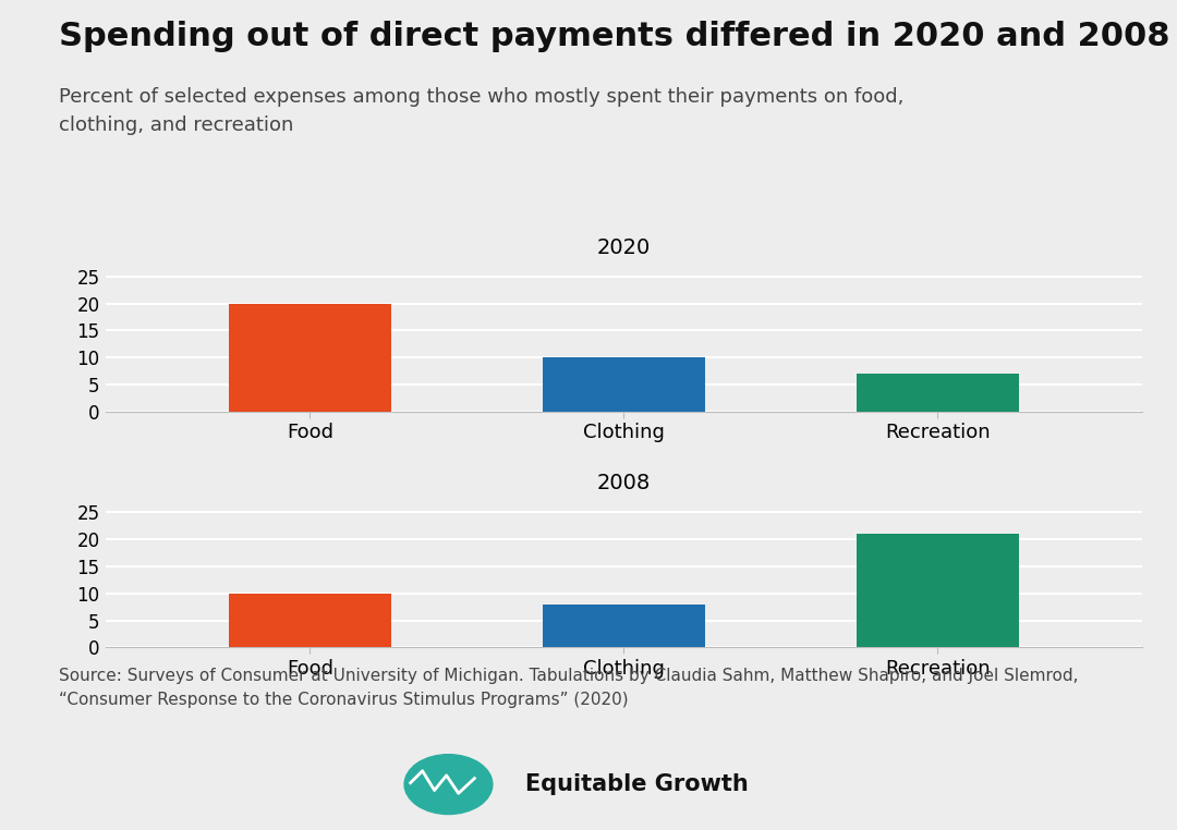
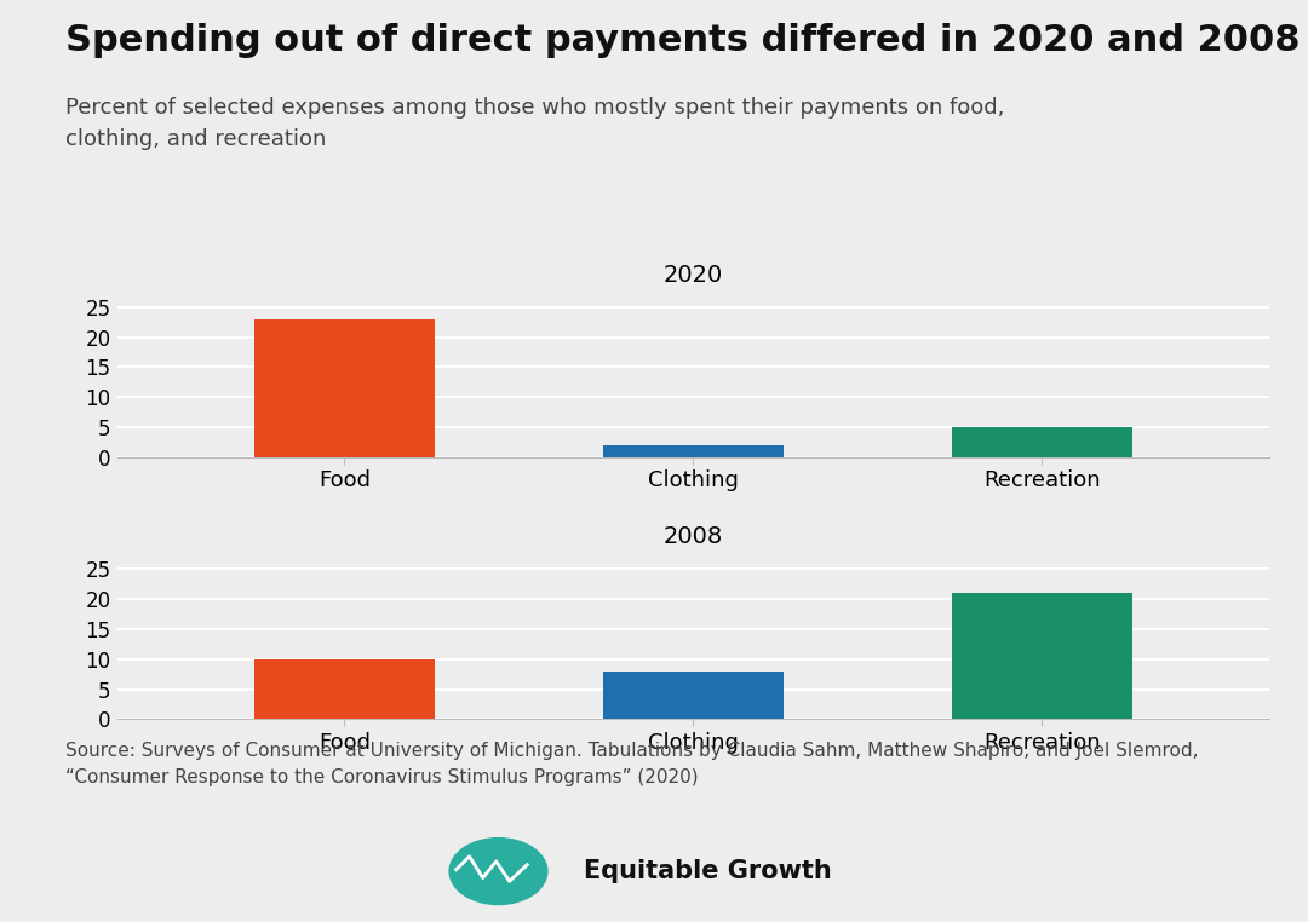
2020/Food: 20 -> 23
2020/Clothing: 10 -> 2
2020/Recreation: 7 -> 5
